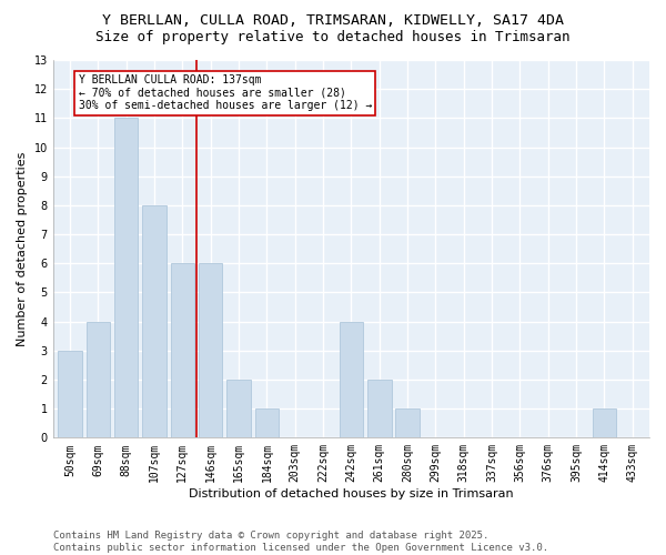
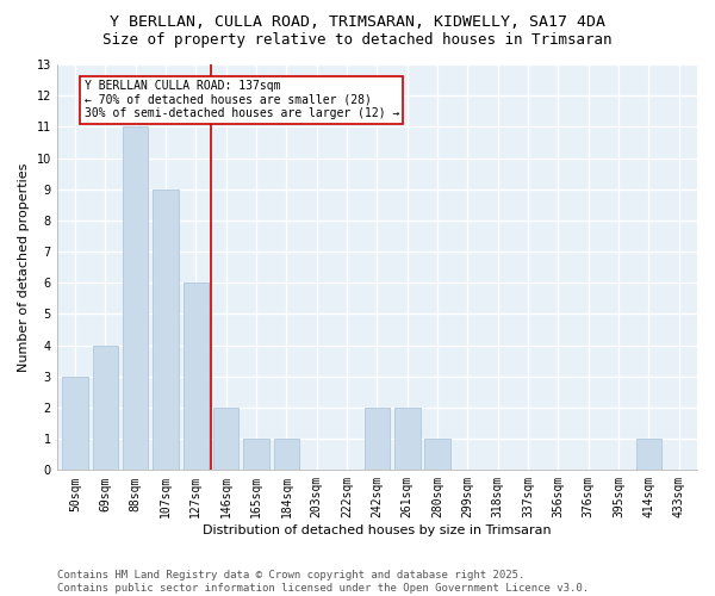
107sqm: 8 -> 9
146sqm: 6 -> 2
165sqm: 2 -> 1
242sqm: 4 -> 2
